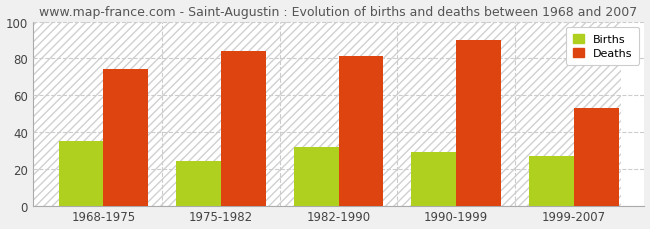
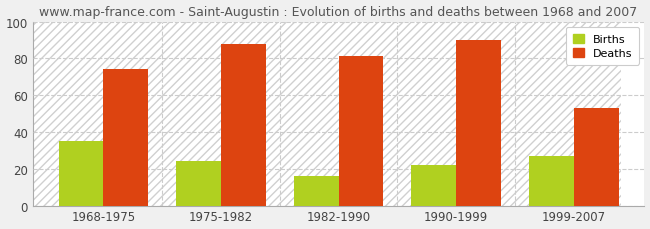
Deaths/1975-1982: 84 -> 88
Births/1982-1990: 32 -> 16
Births/1990-1999: 29 -> 22
